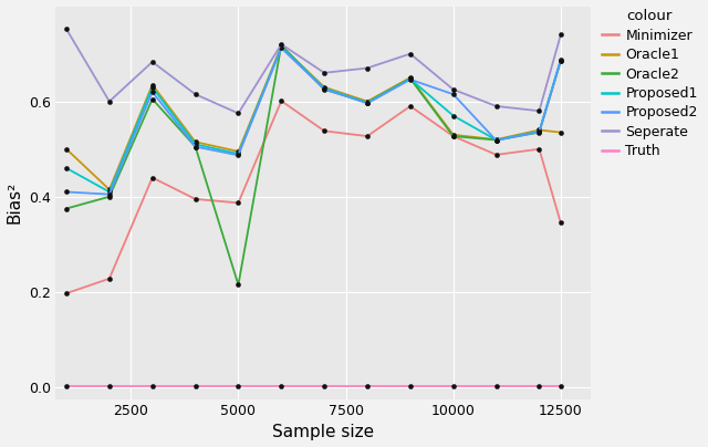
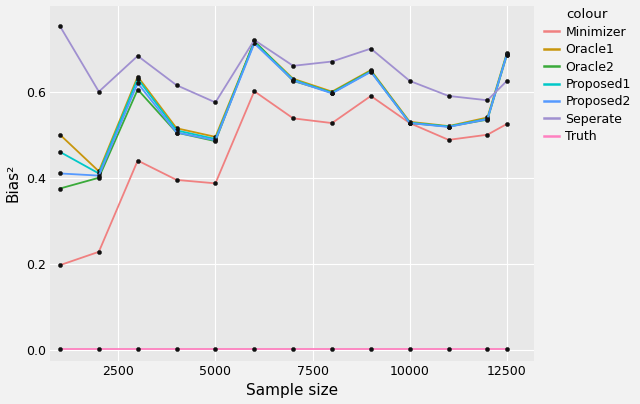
Oracle2/5000: 0.215 -> 0.485
Proposed1/10000: 0.570 -> 0.528
Proposed2/10000: 0.615 -> 0.527
Minimizer/12500: 0.345 -> 0.525
Oracle1/12500: 0.535 -> 0.690
Seperate/12500: 0.740 -> 0.625
